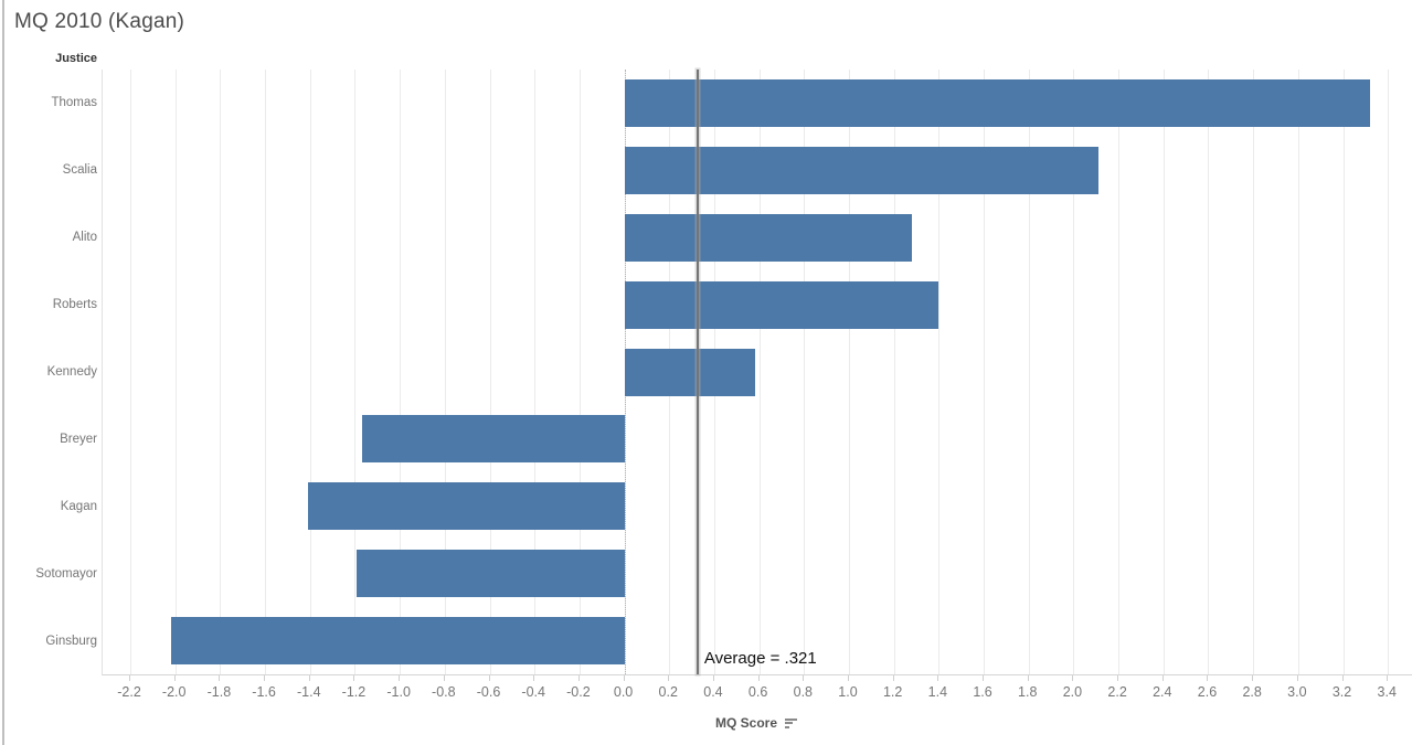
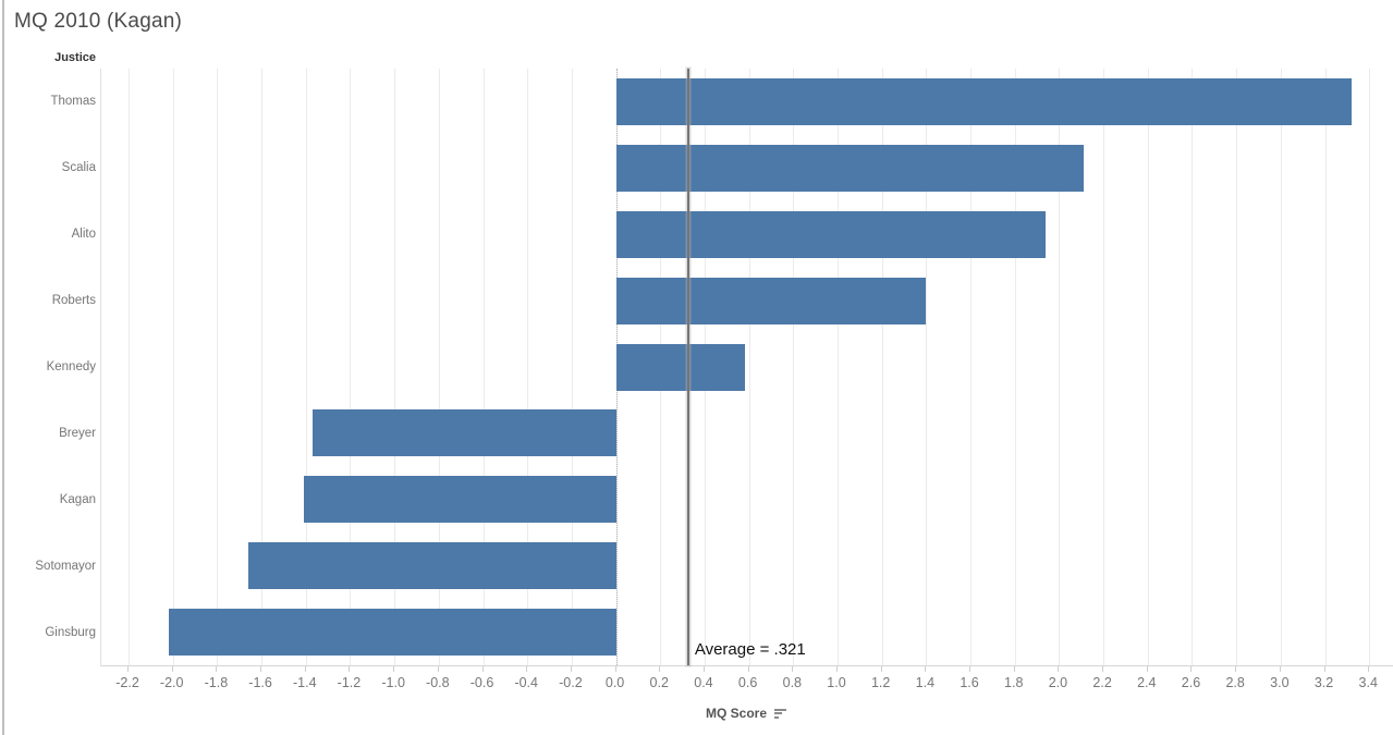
Alito: 1.28 -> 1.94
Breyer: -1.17 -> -1.37
Sotomayor: -1.19 -> -1.66
